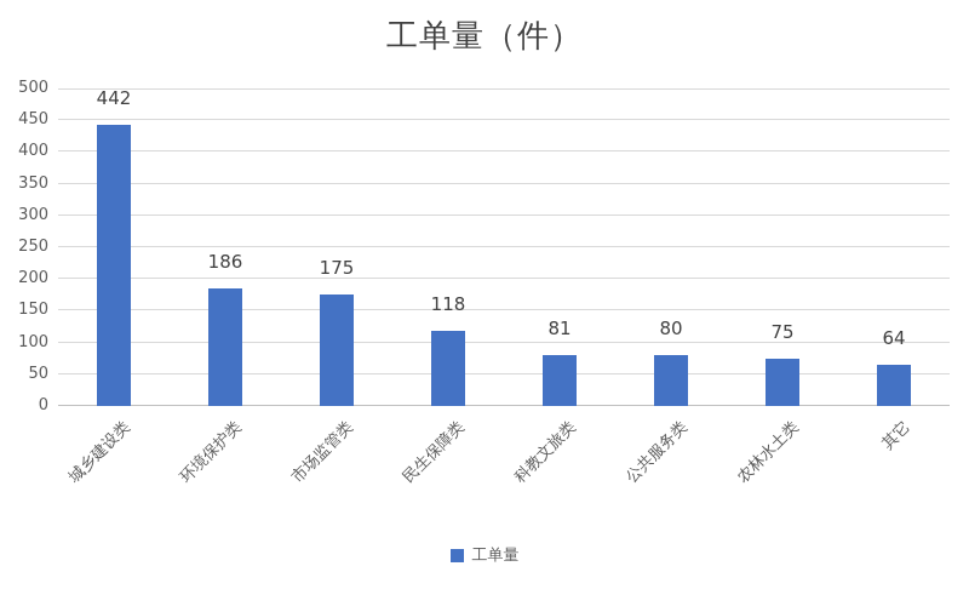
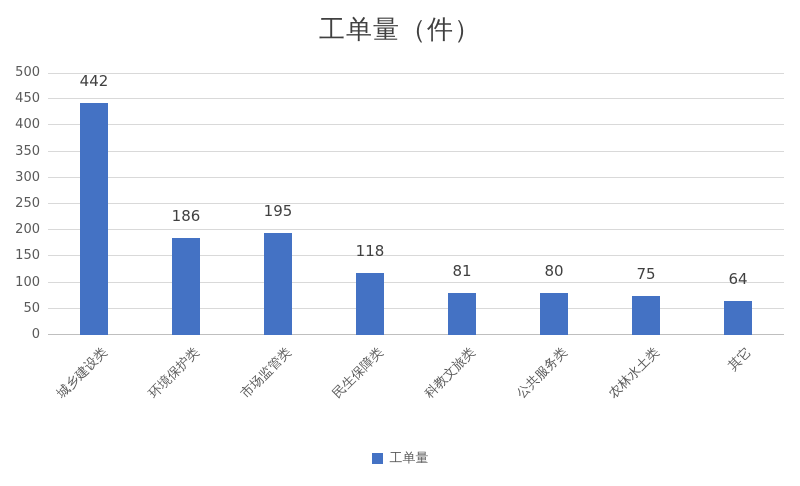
市场监管类: 175 -> 195
